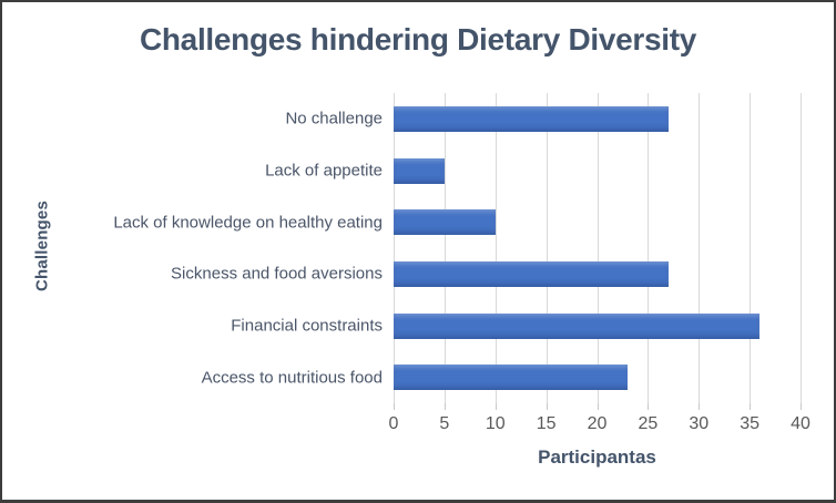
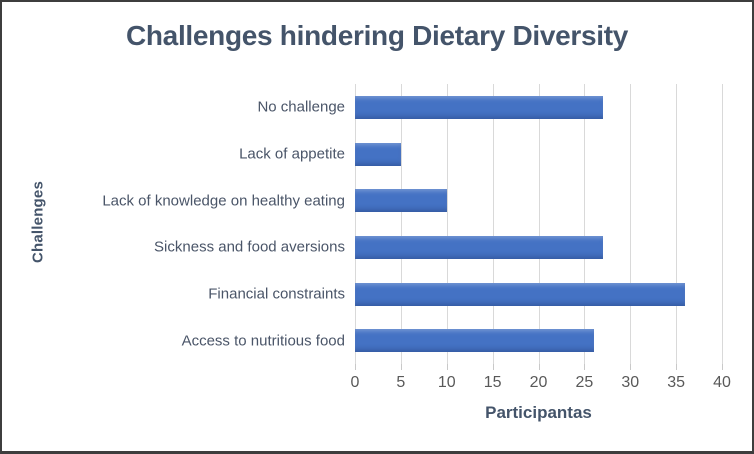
Access to nutritious food: 23 -> 26
